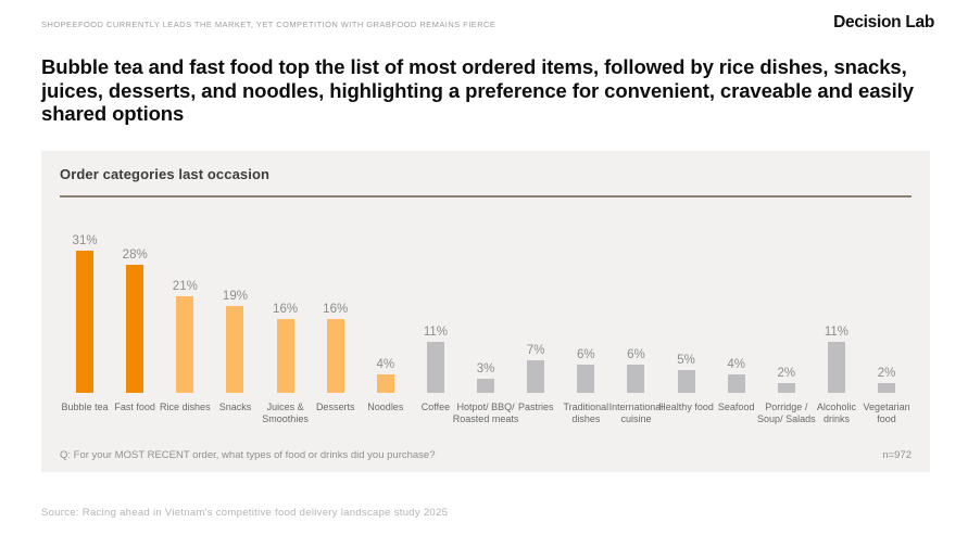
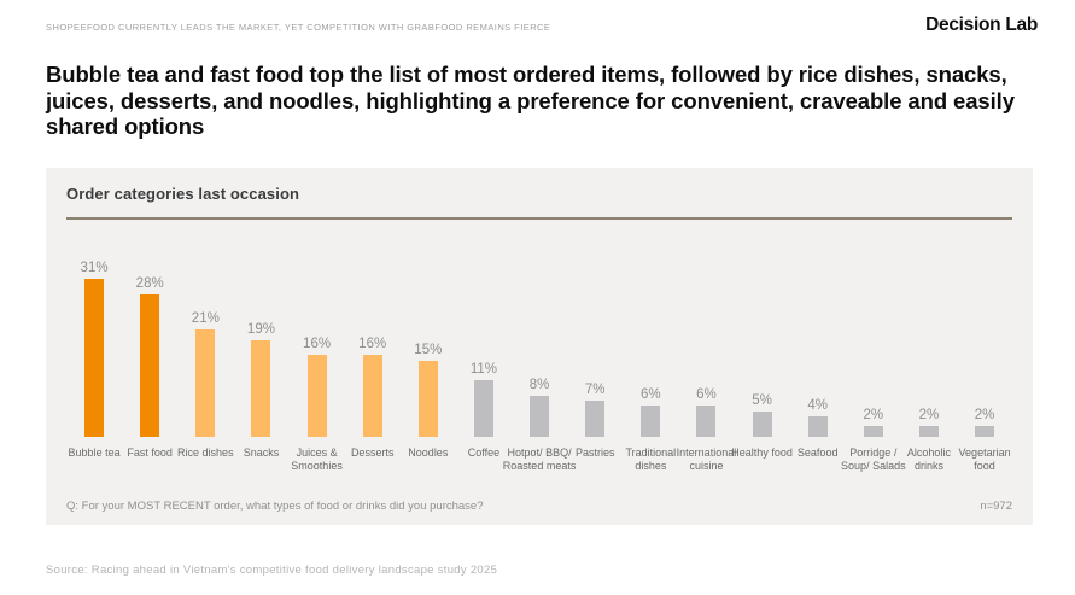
Noodles: 4% -> 15%
Hotpot/ BBQ/ Roasted meats: 3% -> 8%
Alcoholic drinks: 11% -> 2%
